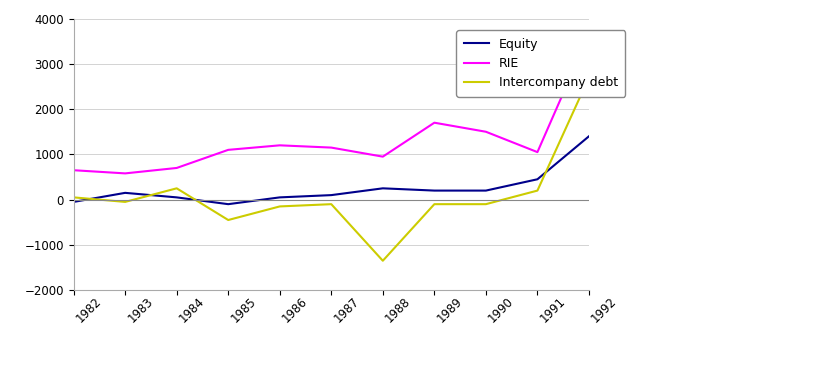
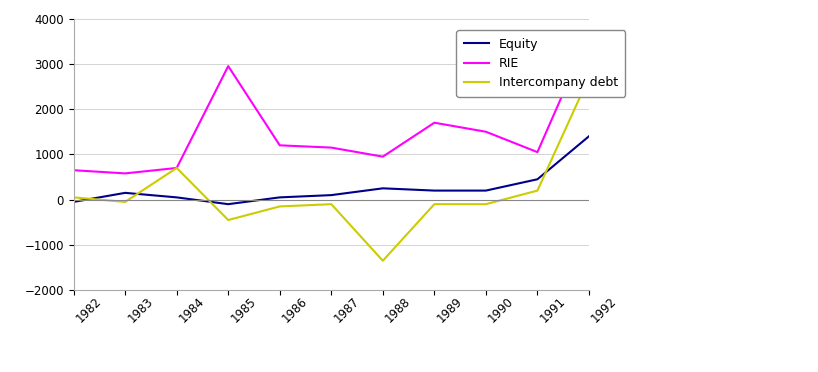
Intercompany debt/1984: 250 -> 700
RIE/1985: 1100 -> 2950
